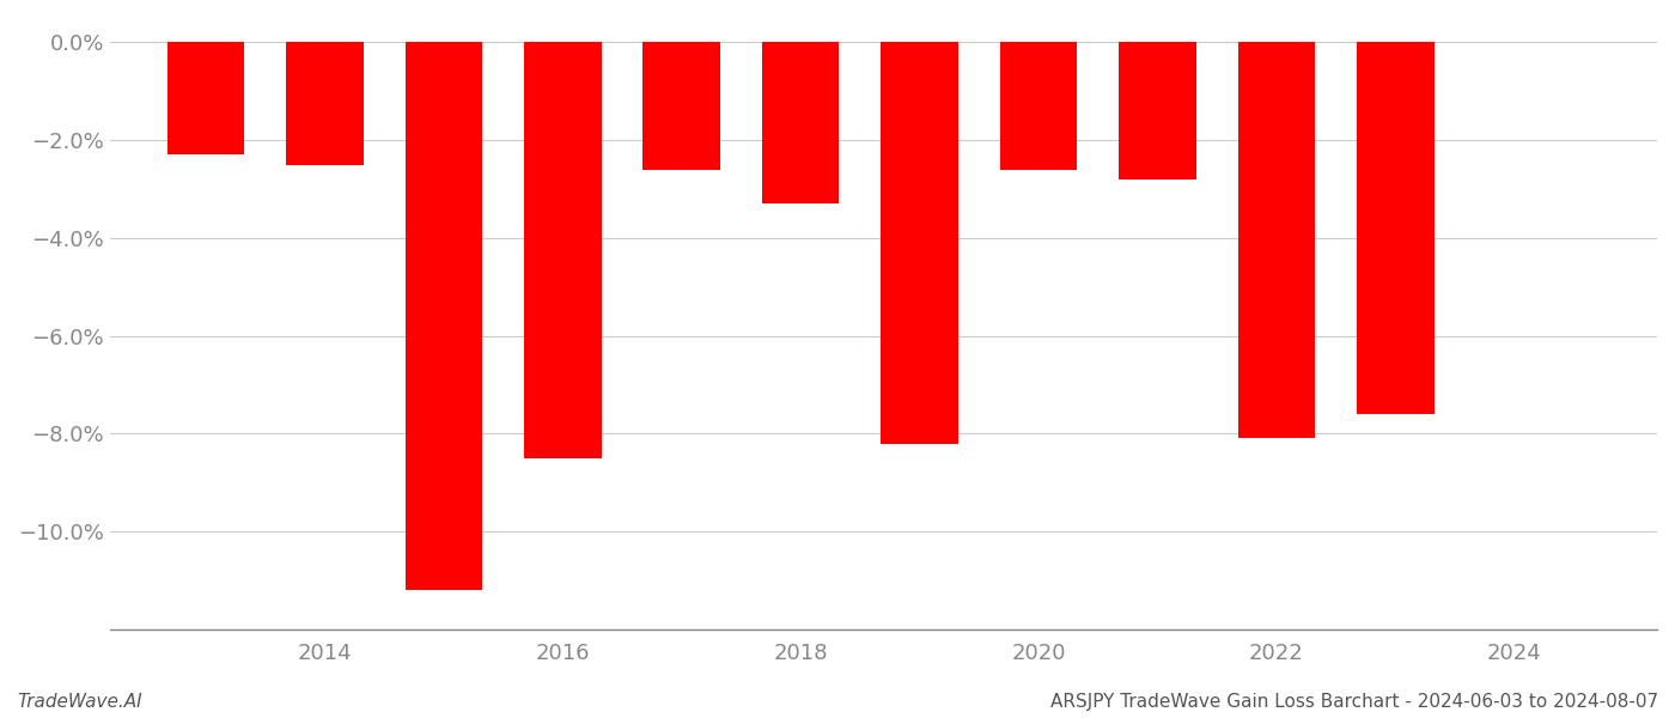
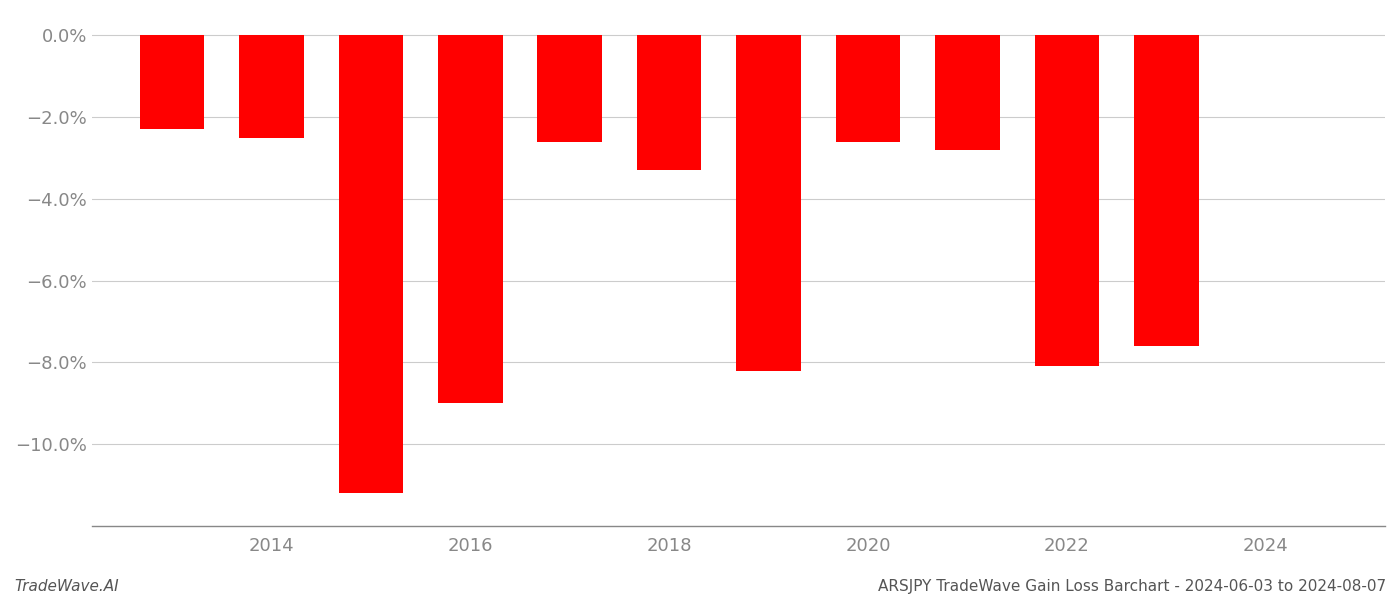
2016: -8.5% -> -9.0%
